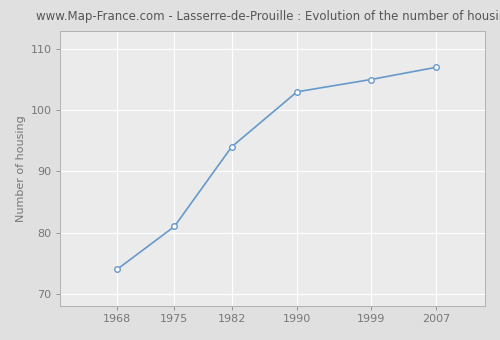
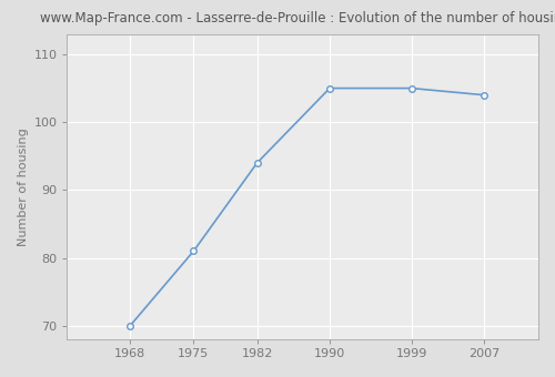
1968: 74 -> 70
1990: 103 -> 105
2007: 107 -> 104
